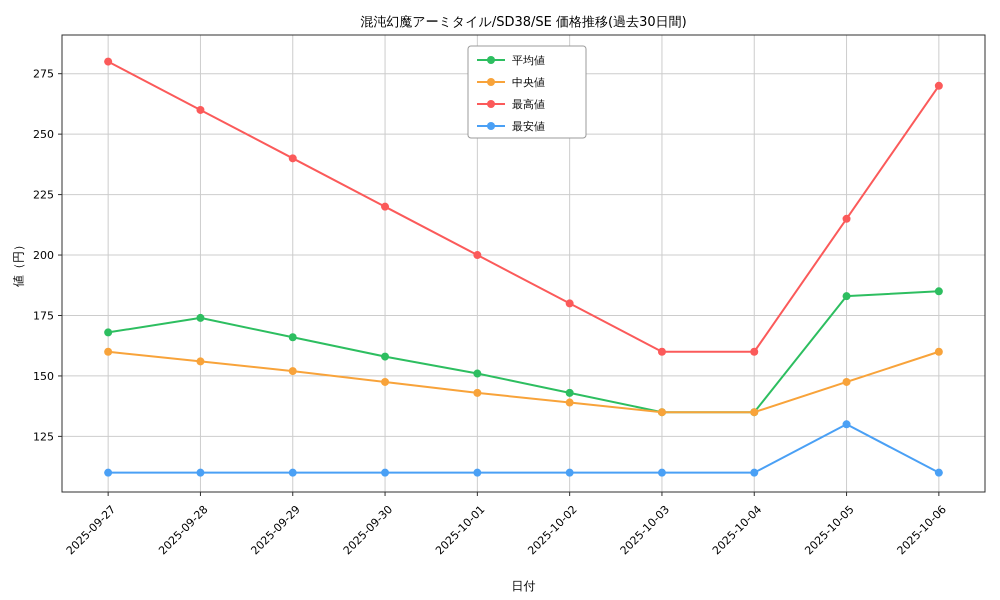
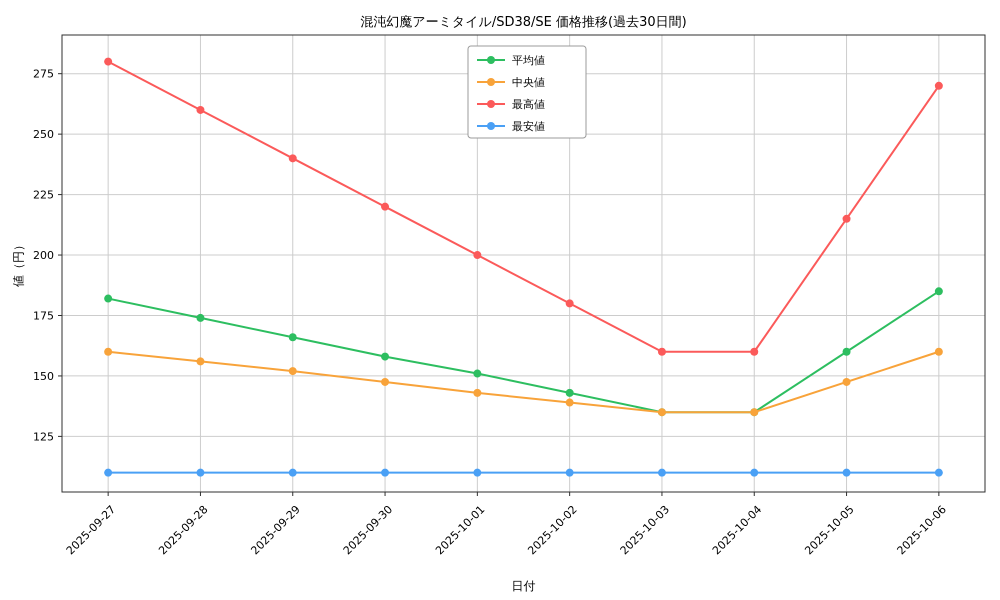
平均値/2025-09-27: 168 -> 182
平均値/2025-10-05: 183 -> 160
最安値/2025-10-05: 130 -> 110
